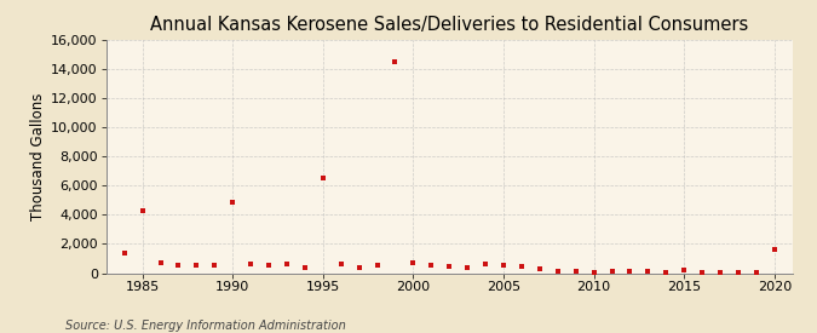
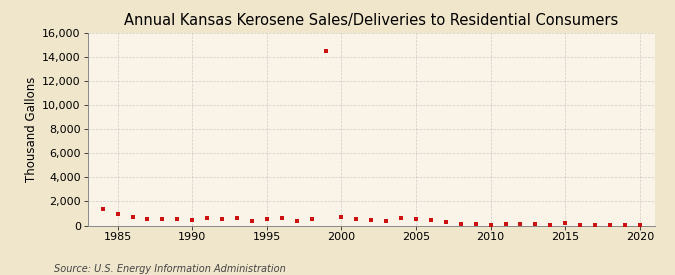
1985: 4,300 -> 1,000
1990: 4,900 -> 400
1995: 6,500 -> 500
2020: 1,600 -> 0
